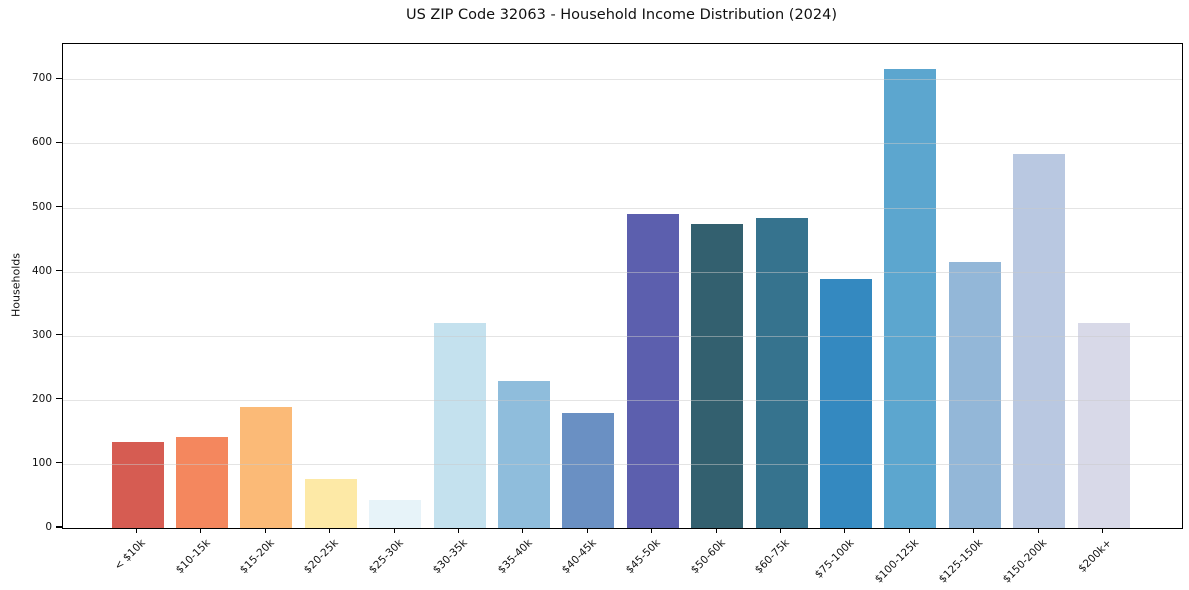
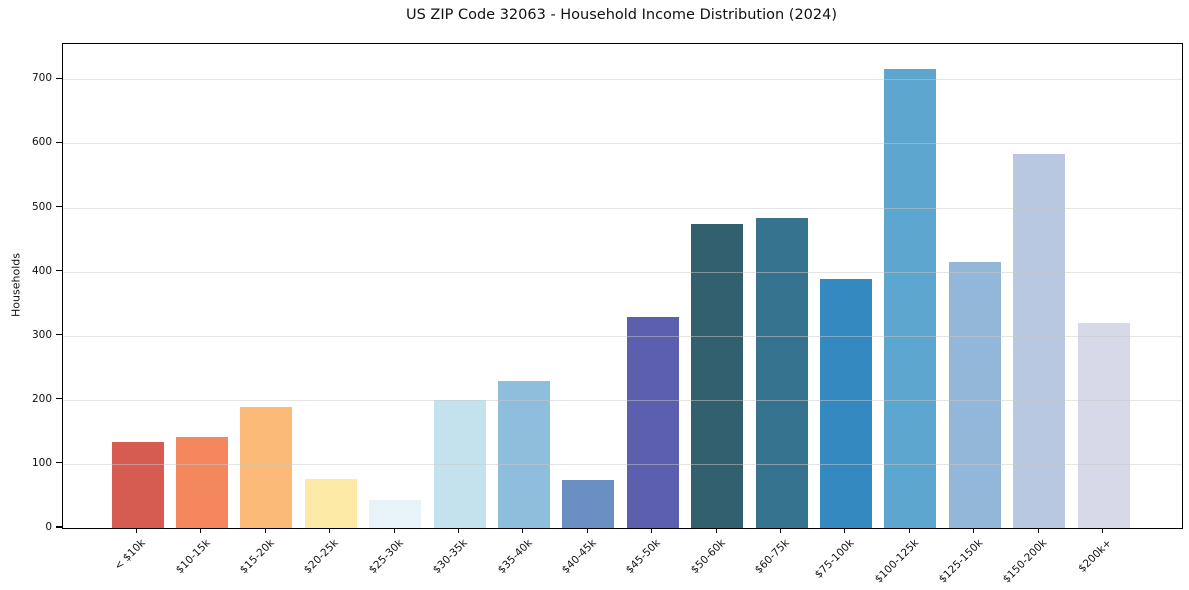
$30-35k: 320 -> 200
$40-45k: 180 -> 80
$45-50k: 490 -> 330
